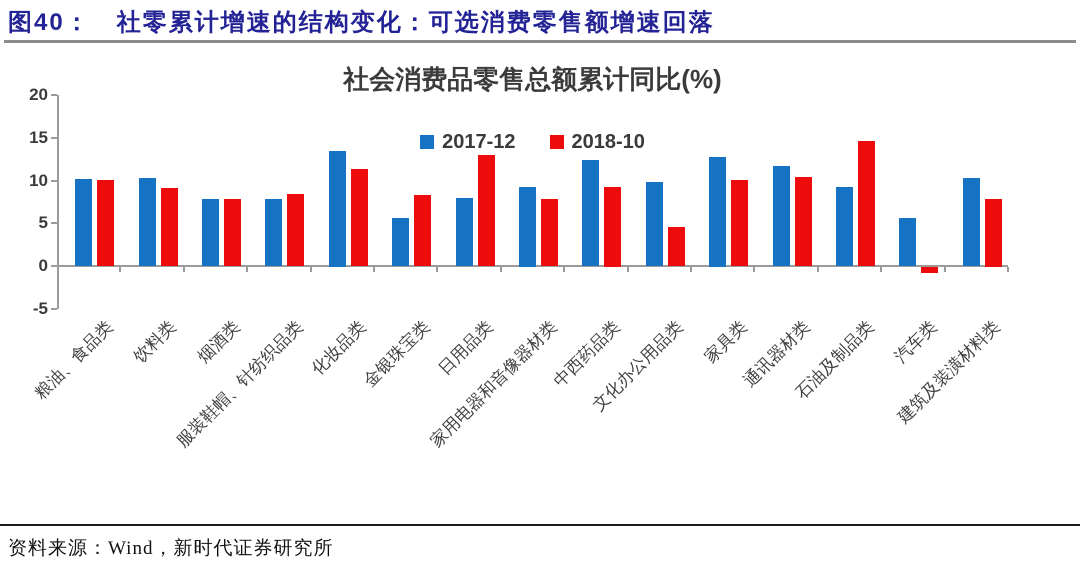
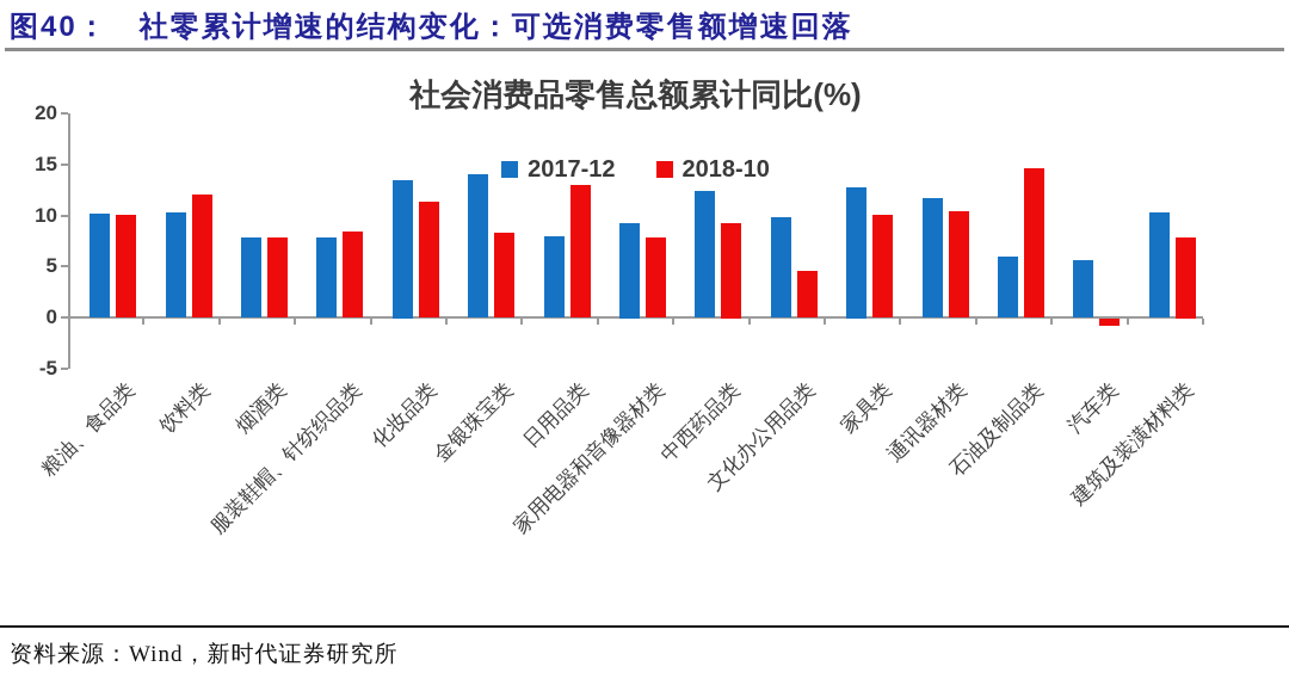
2018-10/饮料类: 9 -> 12
2017-12/金银珠宝类: 6 -> 14
2017-12/石油及制品类: 9 -> 6
